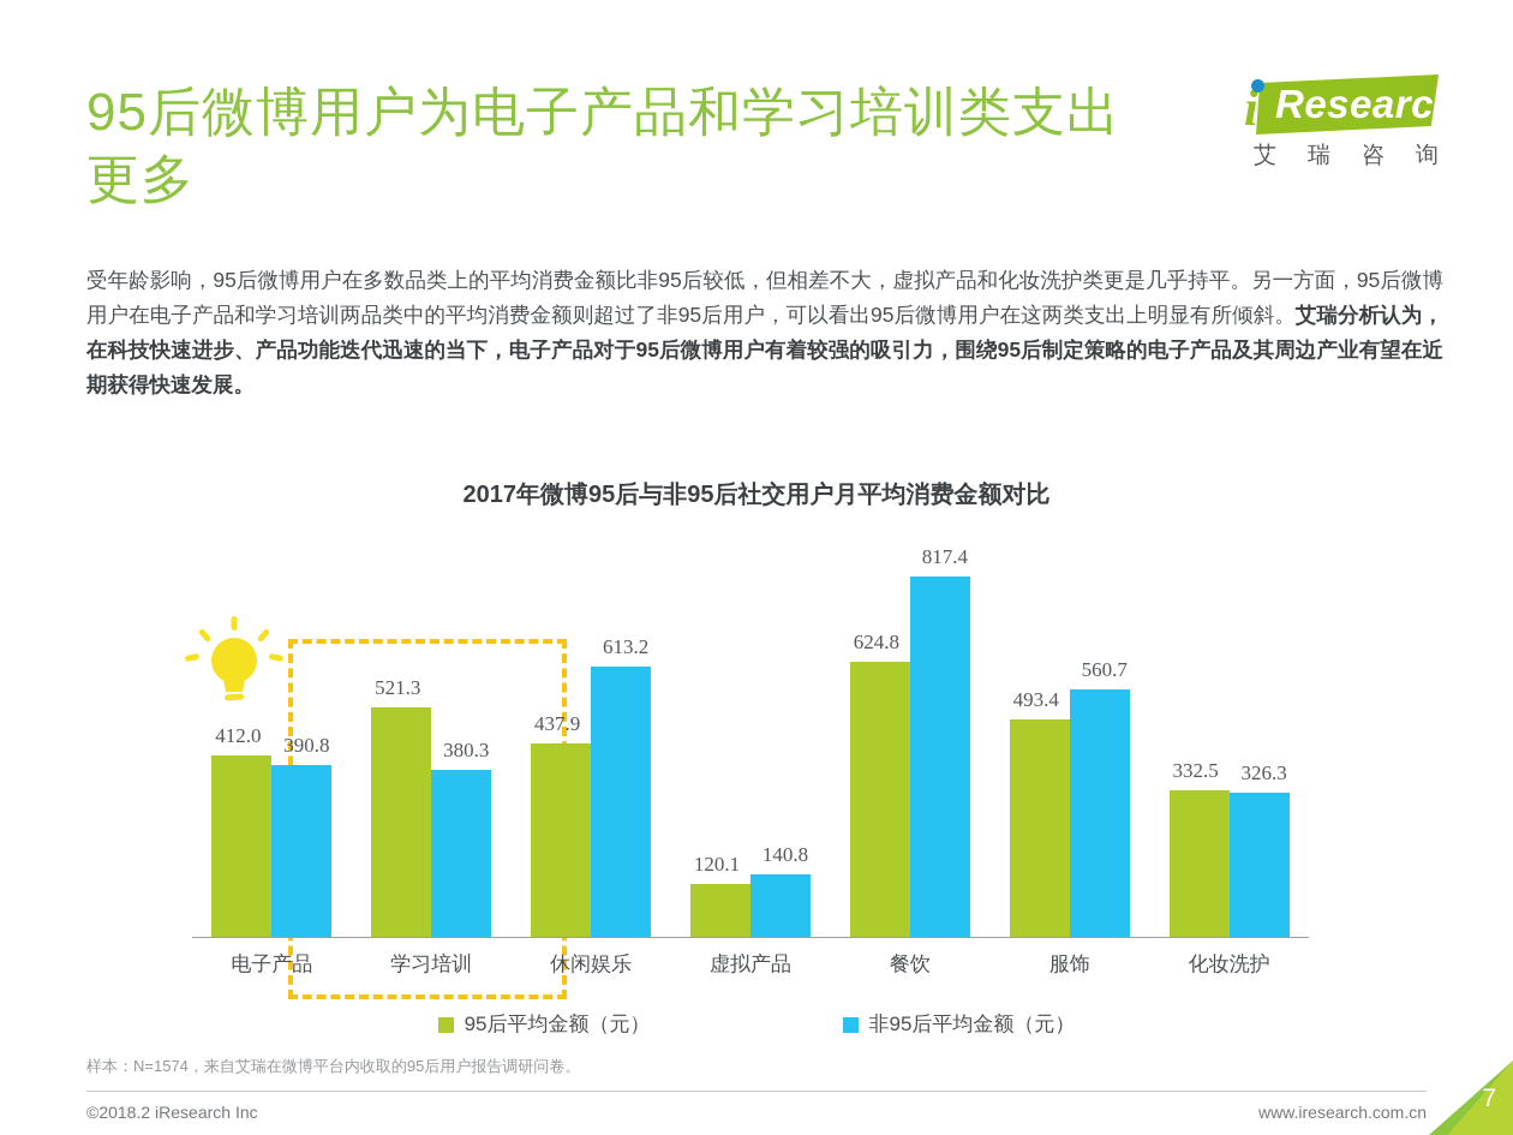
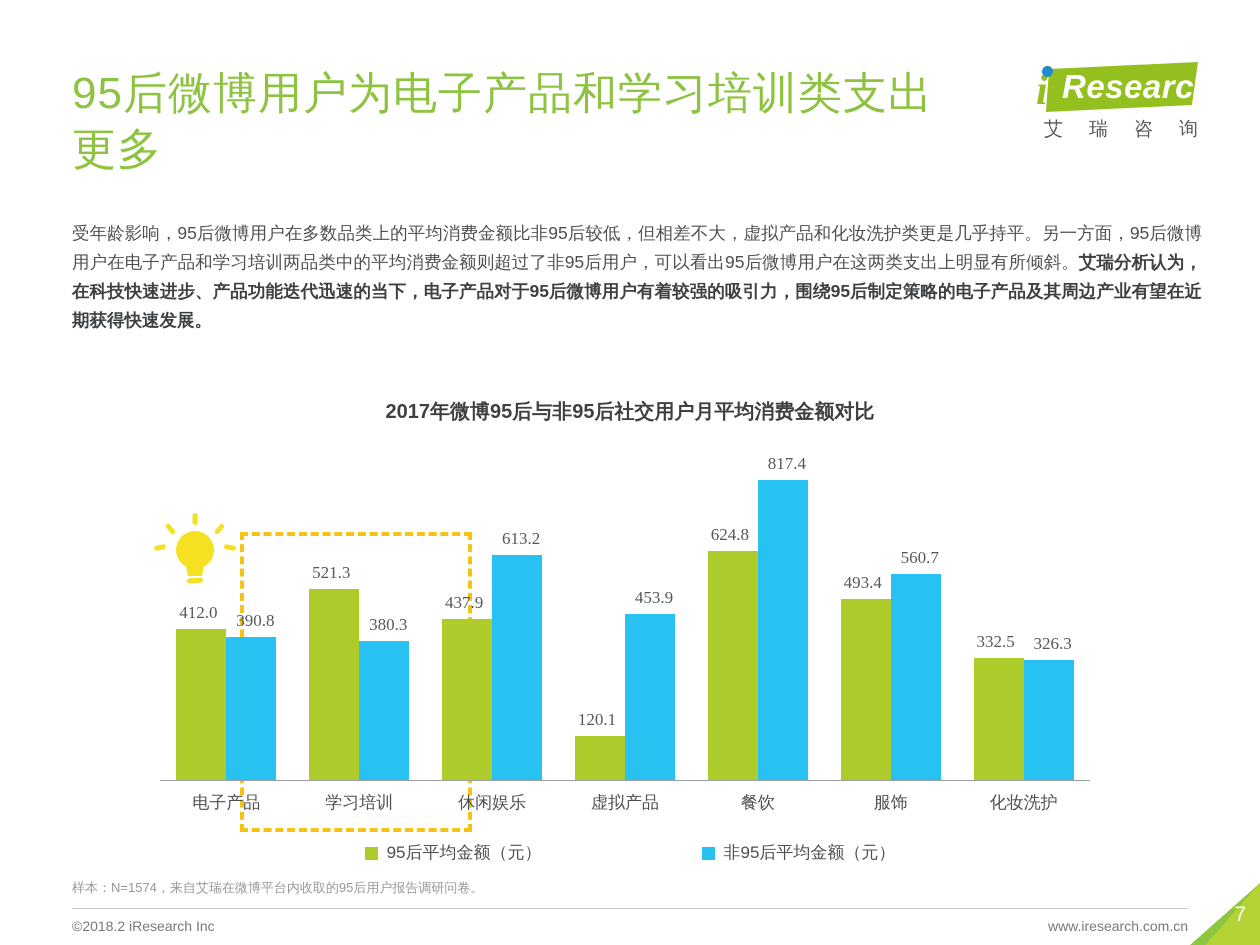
非95后平均金额（元）/虚拟产品: 140.8 -> 453.9
